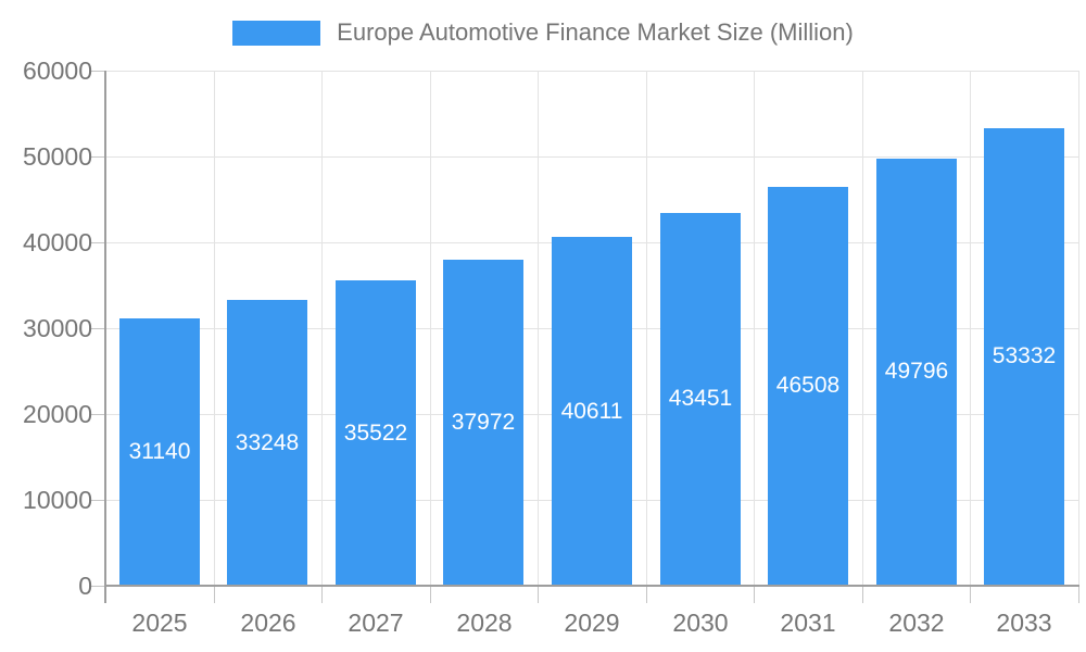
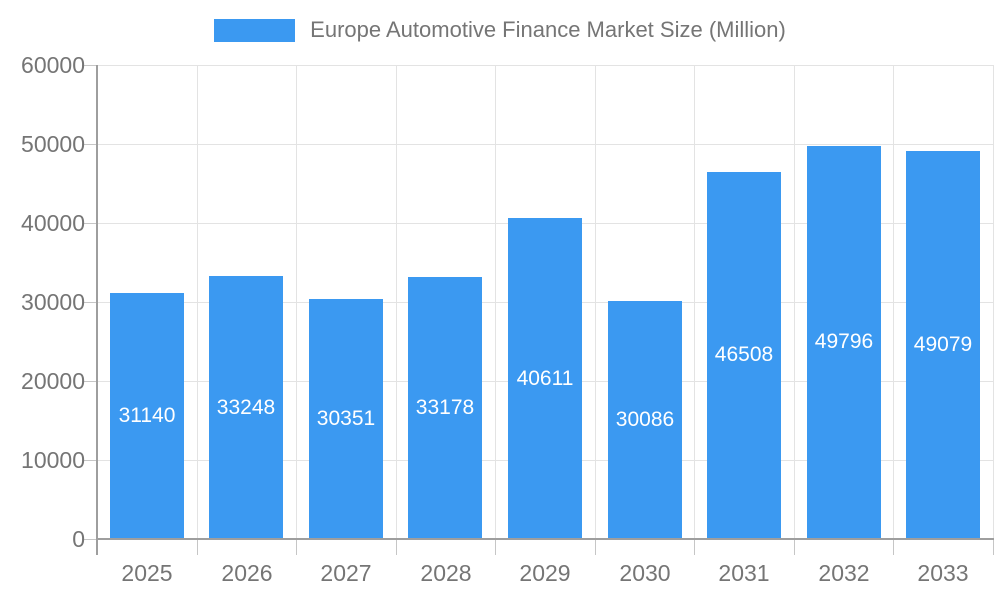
2027: 35522 -> 30351
2028: 37972 -> 33178
2030: 43451 -> 30086
2033: 53332 -> 49079
